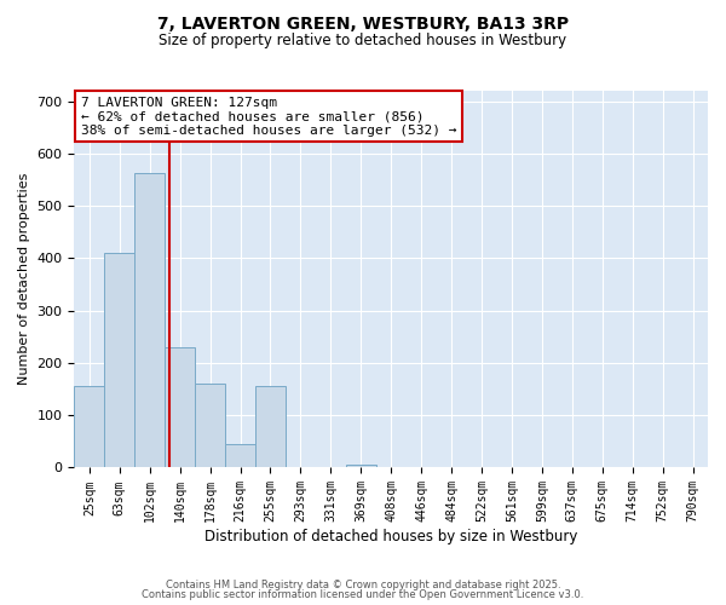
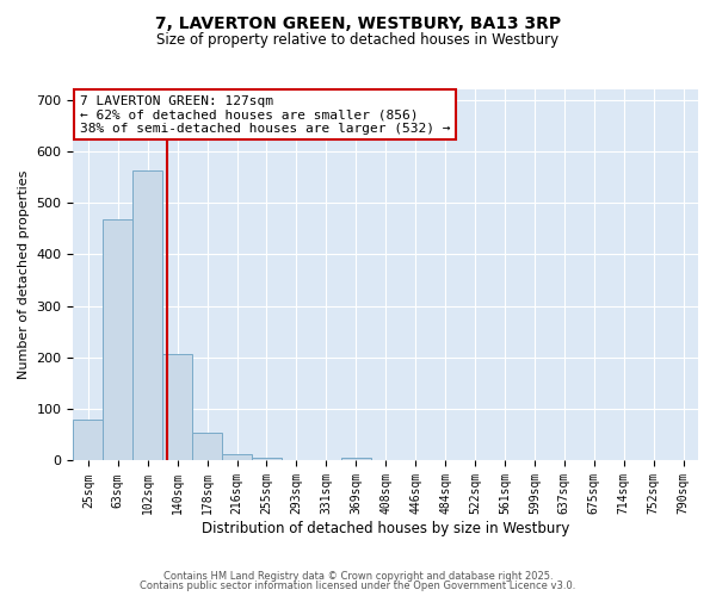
25sqm: 155 -> 80
63sqm: 410 -> 467
140sqm: 230 -> 207
178sqm: 160 -> 55
216sqm: 45 -> 12
255sqm: 155 -> 6
